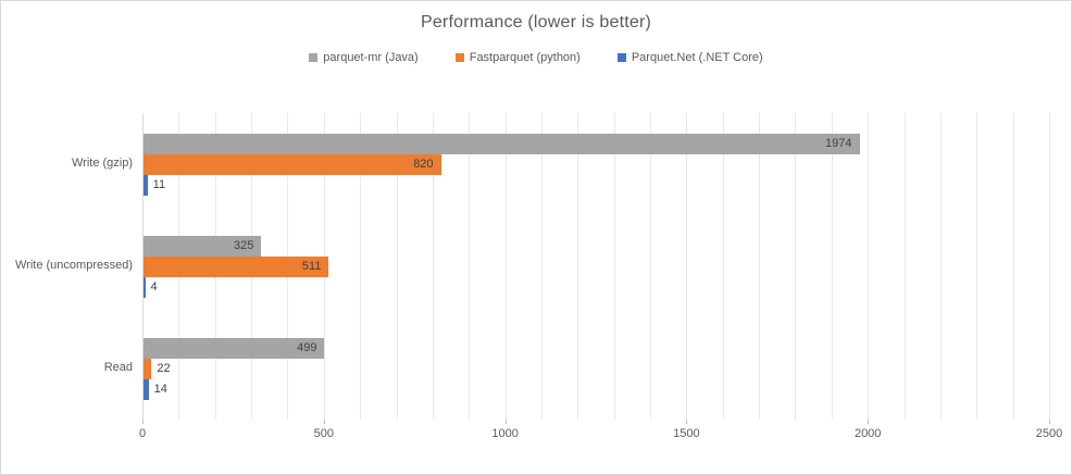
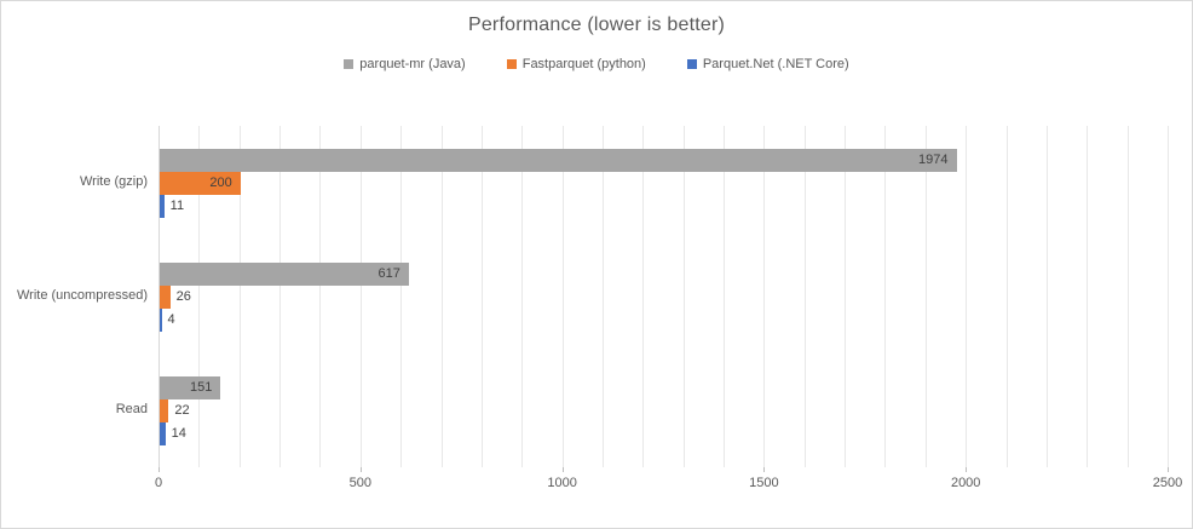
Fastparquet (python)/Write (gzip): 820 -> 200
parquet-mr (Java)/Write (uncompressed): 325 -> 617
Fastparquet (python)/Write (uncompressed): 511 -> 26
parquet-mr (Java)/Read: 499 -> 151
